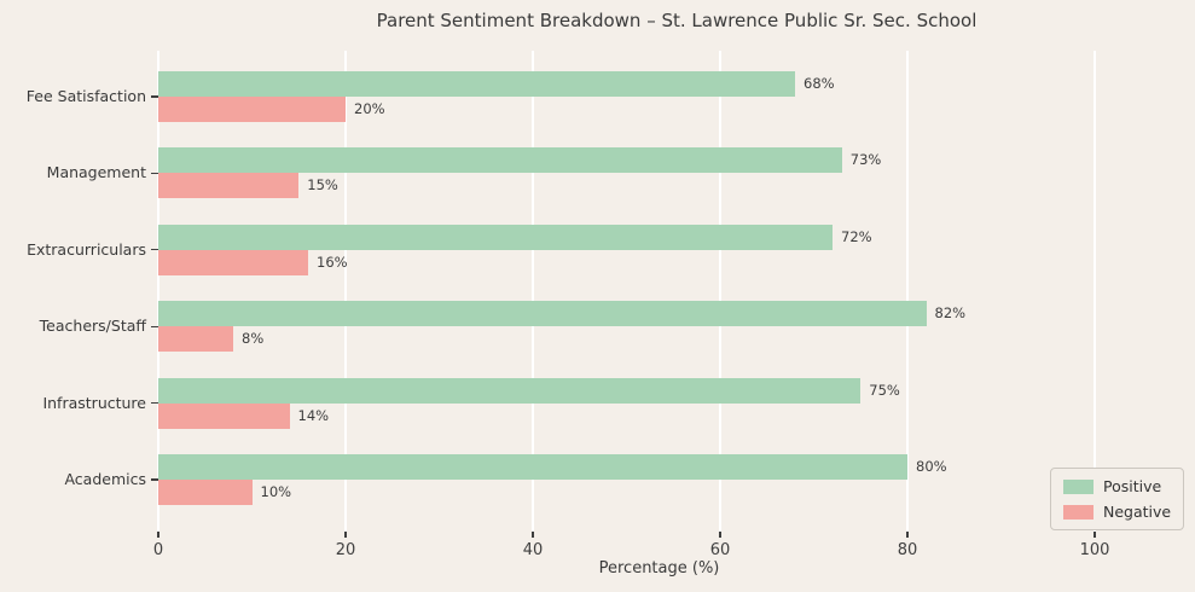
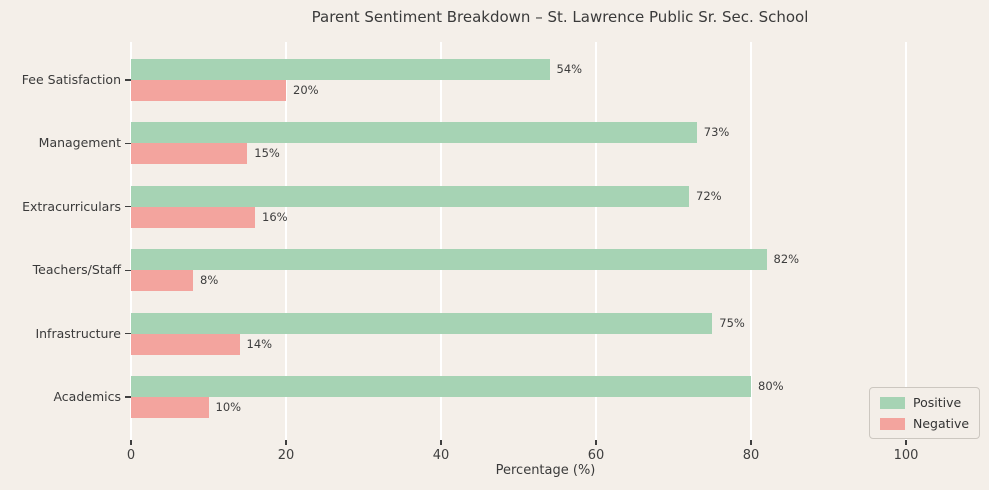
Positive/Fee Satisfaction: 68% -> 54%
